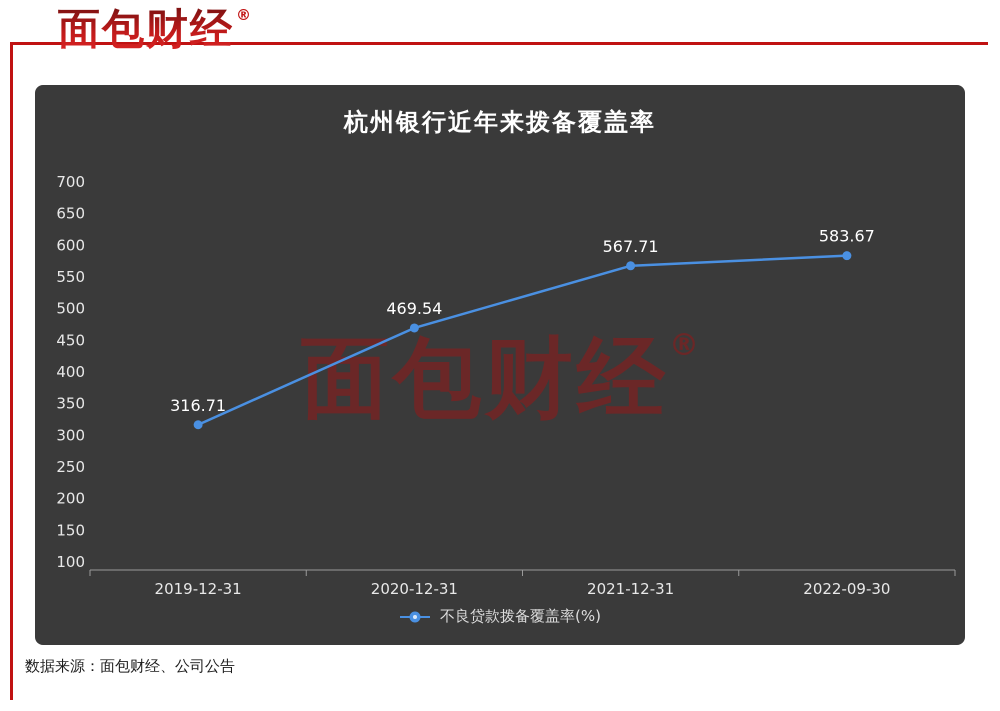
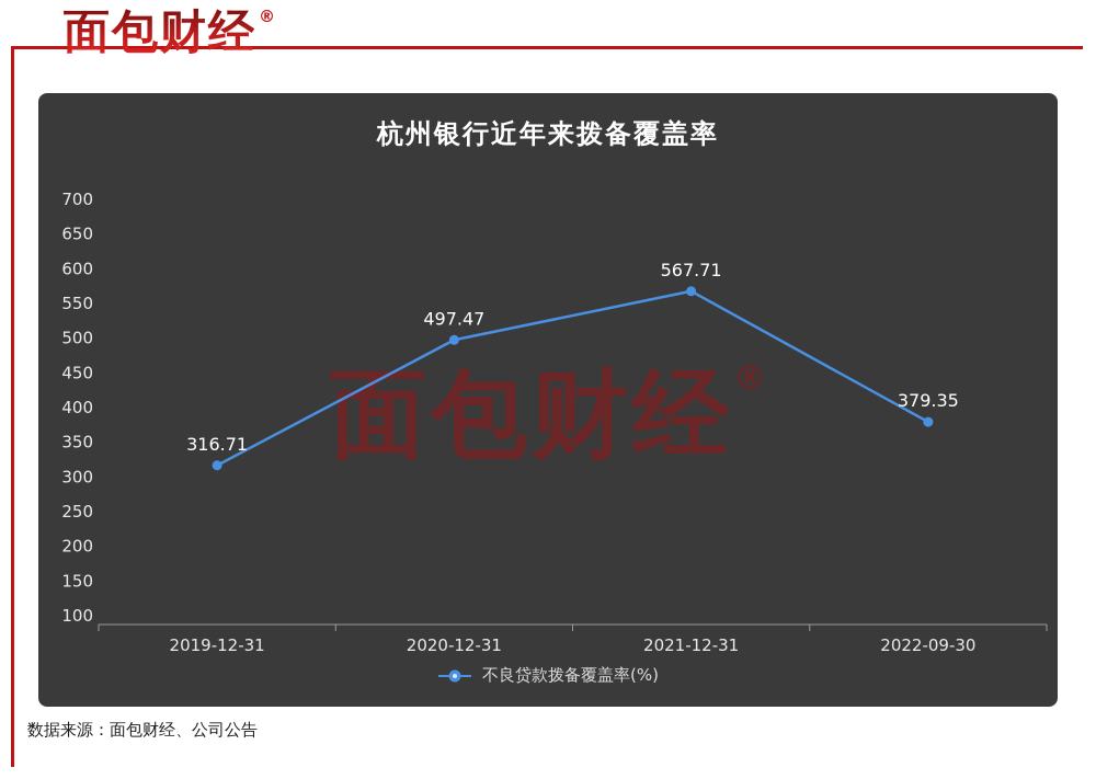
2020-12-31: 469.54 -> 497.47
2022-09-30: 583.67 -> 379.35
